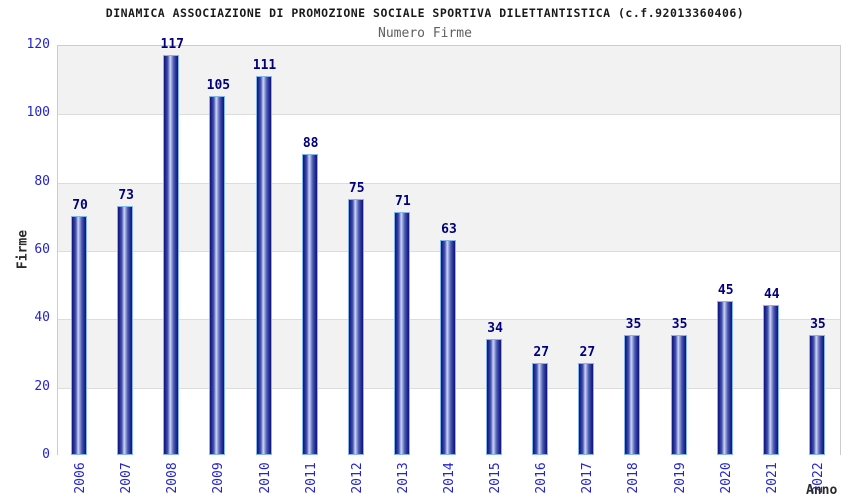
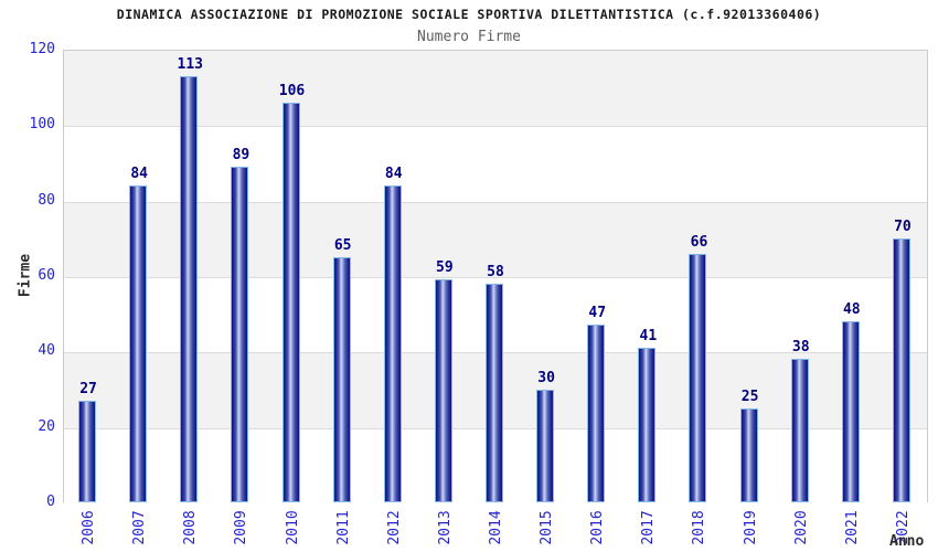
2006: 70 -> 27
2007: 73 -> 84
2008: 117 -> 113
2009: 105 -> 89
2010: 111 -> 106
2011: 88 -> 65
2012: 75 -> 84
2013: 71 -> 59
2014: 63 -> 58
2015: 34 -> 30
2016: 27 -> 47
2017: 27 -> 41
2018: 35 -> 66
2019: 35 -> 25
2020: 45 -> 38
2021: 44 -> 48
2022: 35 -> 70
